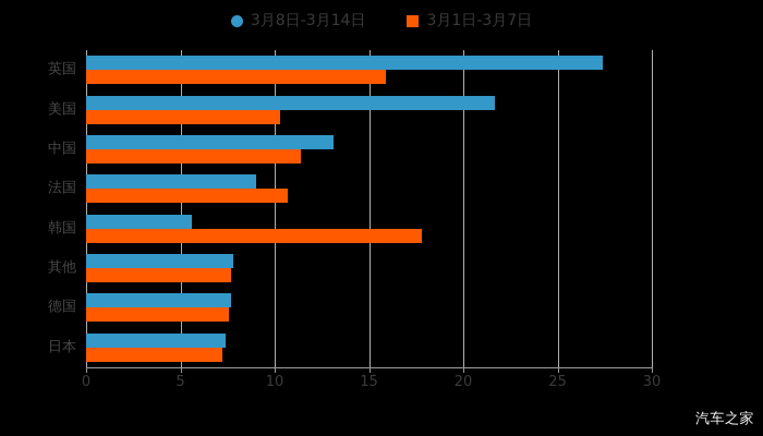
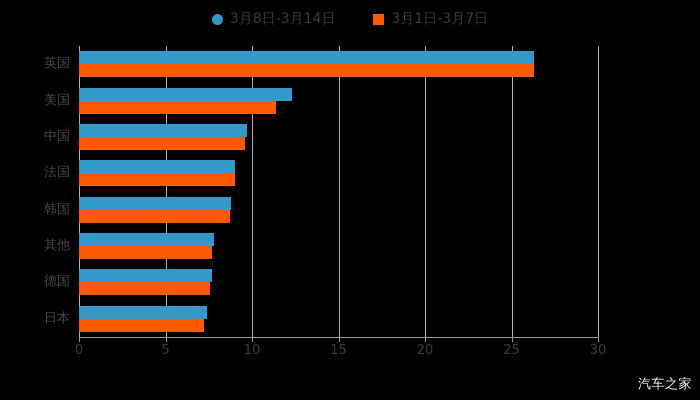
3月8日-3月14日/英国: 27.4 -> 26.3
3月1日-3月7日/英国: 15.9 -> 26.3
3月8日-3月14日/美国: 21.7 -> 12.3
3月1日-3月7日/美国: 10.3 -> 11.4
3月8日-3月14日/中国: 13.1 -> 9.7
3月1日-3月7日/中国: 11.4 -> 9.6
3月1日-3月7日/法国: 10.7 -> 9.0
3月8日-3月14日/韩国: 5.6 -> 8.8
3月1日-3月7日/韩国: 17.8 -> 8.7
